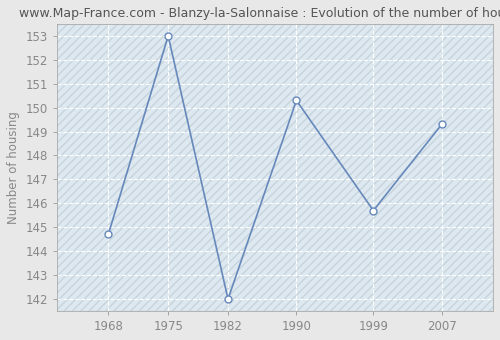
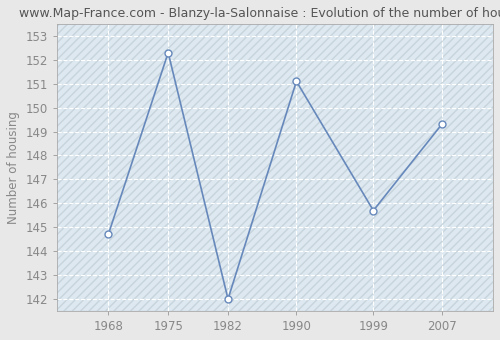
1975: 153.0 -> 152.3
1990: 150.3 -> 151.1
